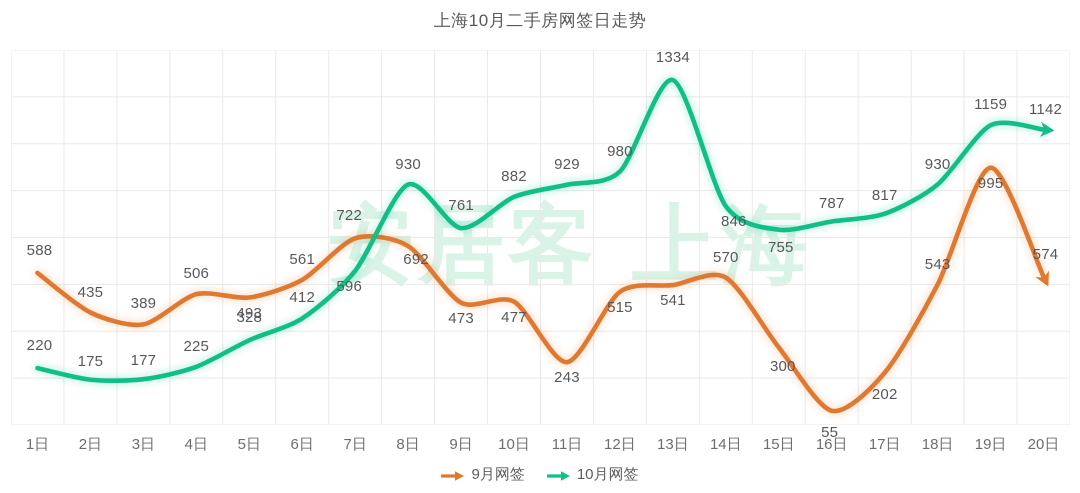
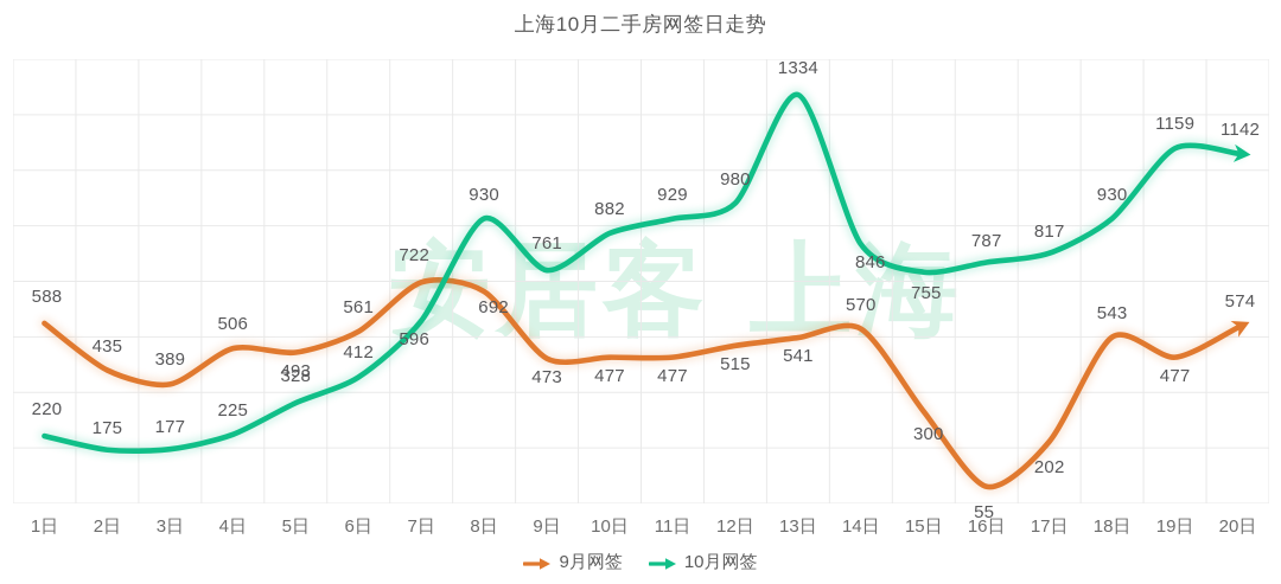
9月网签/11日: 243 -> 477
9月网签/19日: 995 -> 477
